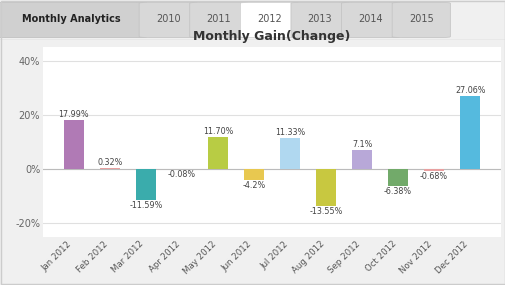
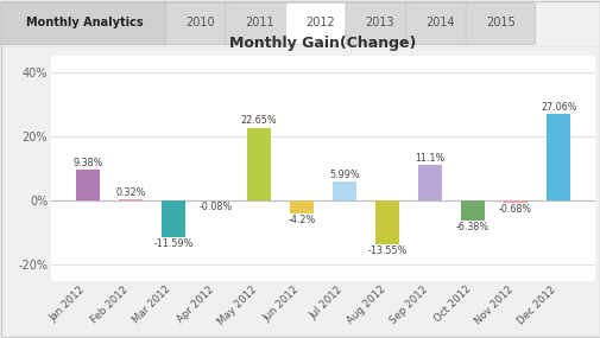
Jan 2012: 17.99% -> 9.38%
May 2012: 11.70% -> 22.65%
Jul 2012: 11.33% -> 5.99%
Sep 2012: 7.1% -> 11.1%
